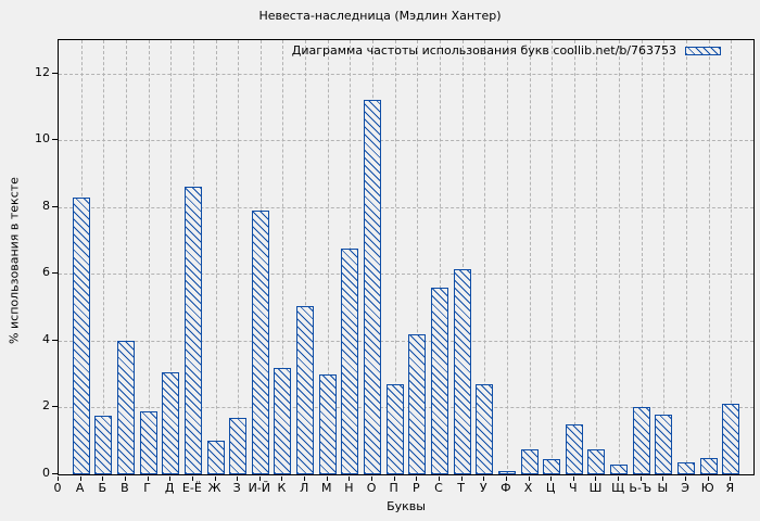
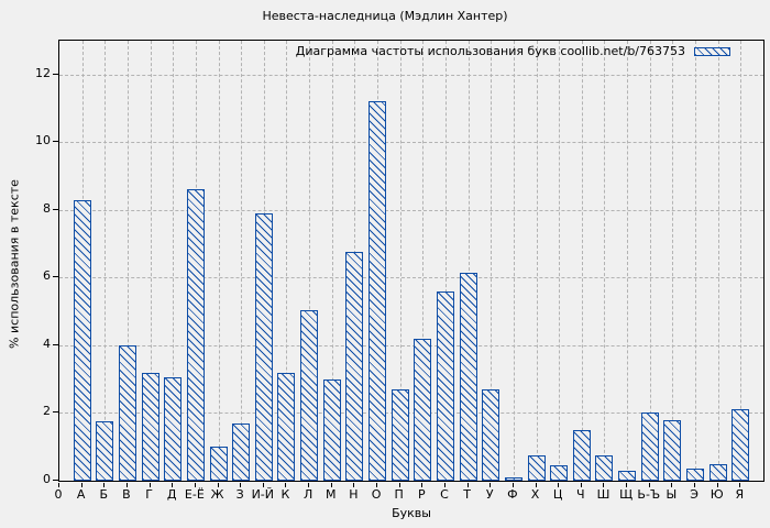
Г: 1.9 -> 3.2
